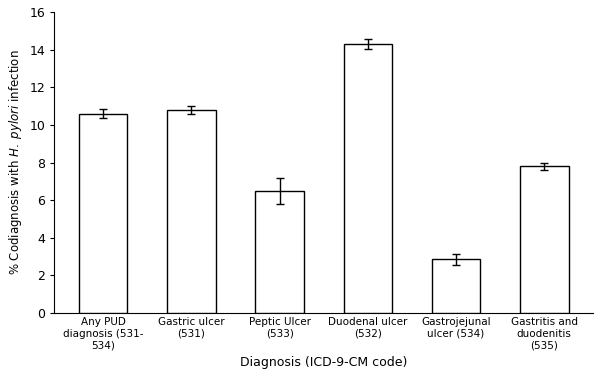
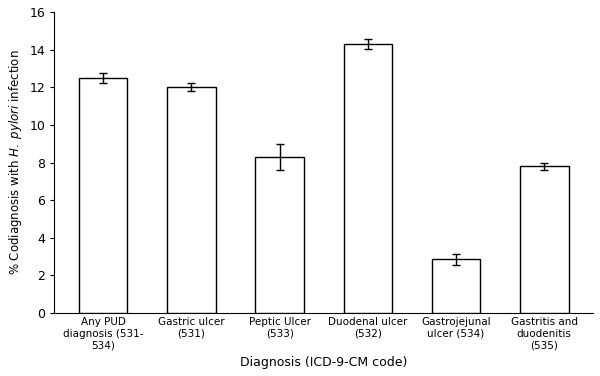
Any PUD diagnosis (531- 534): 10.6 -> 12.5
Gastric ulcer (531): 10.8 -> 12.0
Peptic Ulcer (533): 6.5 -> 8.3
